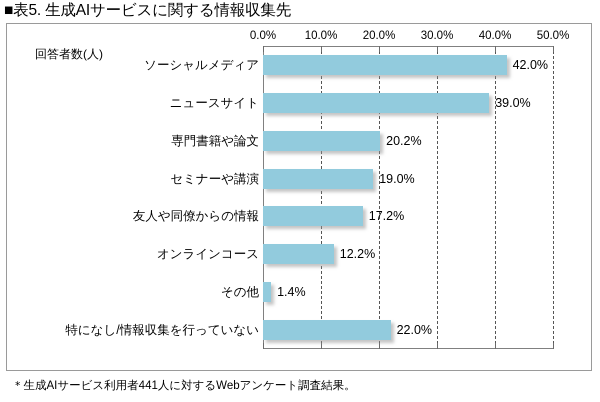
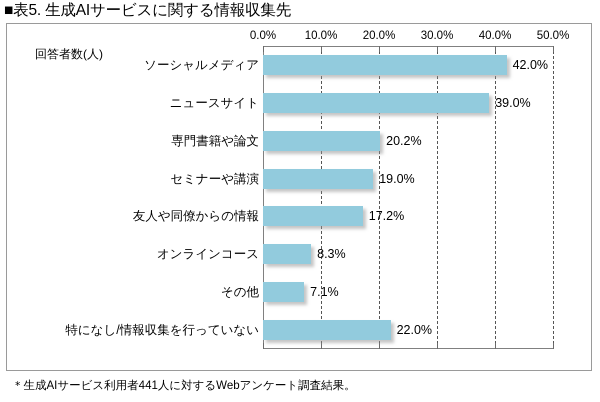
オンラインコース: 12.2% -> 8.3%
その他: 1.4% -> 7.1%
